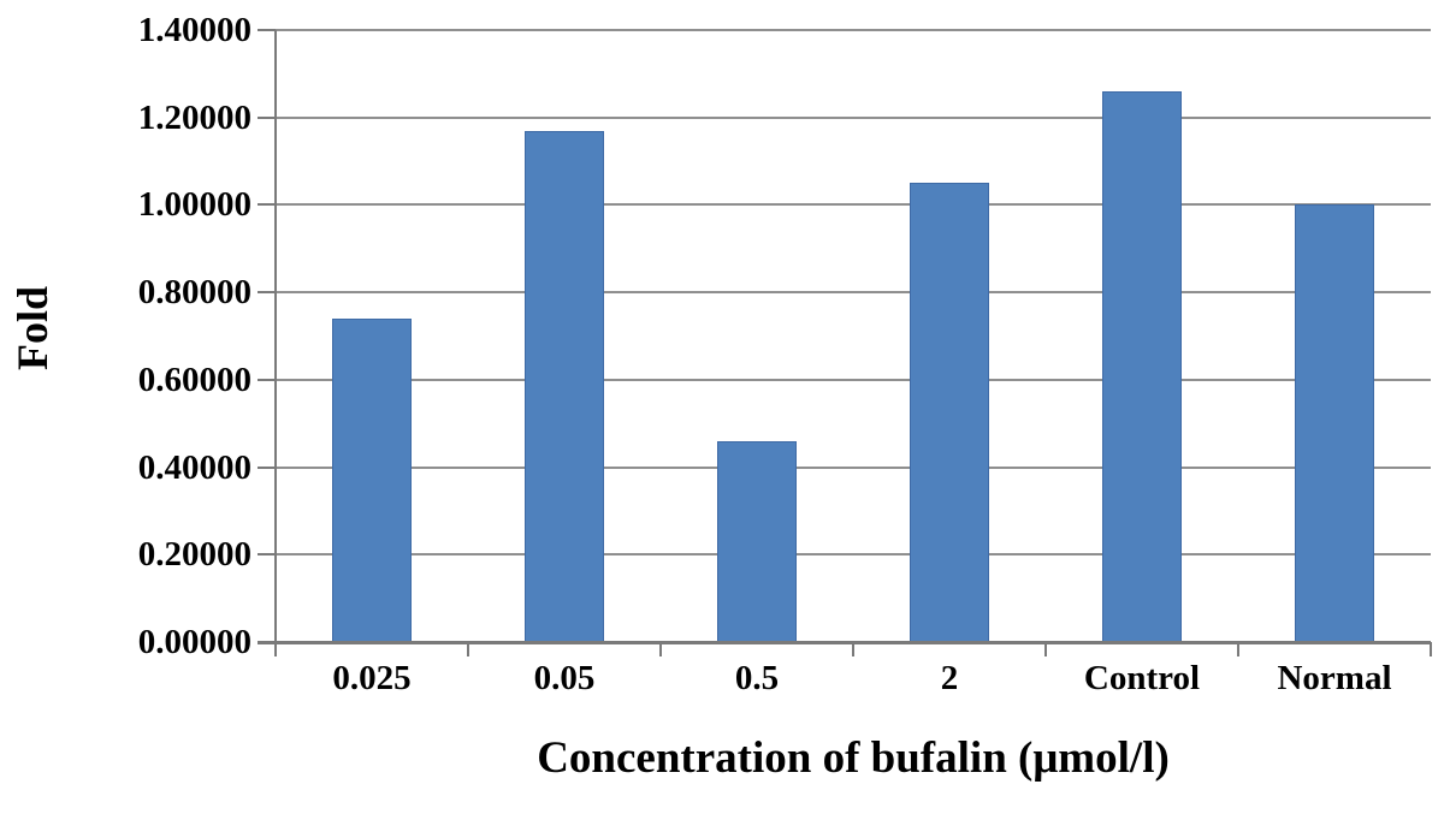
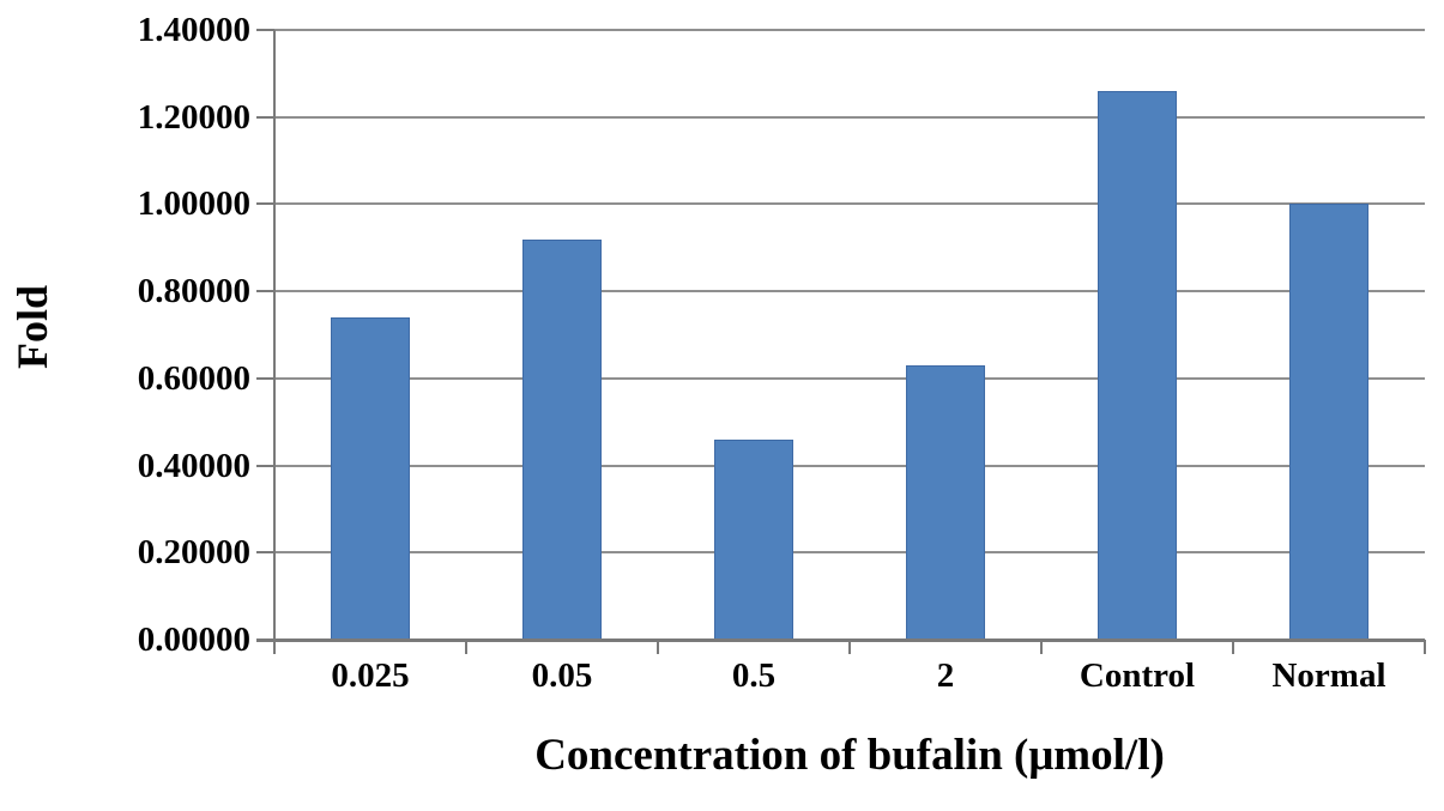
0.05: 1.17 -> 0.92
2: 1.05 -> 0.63
